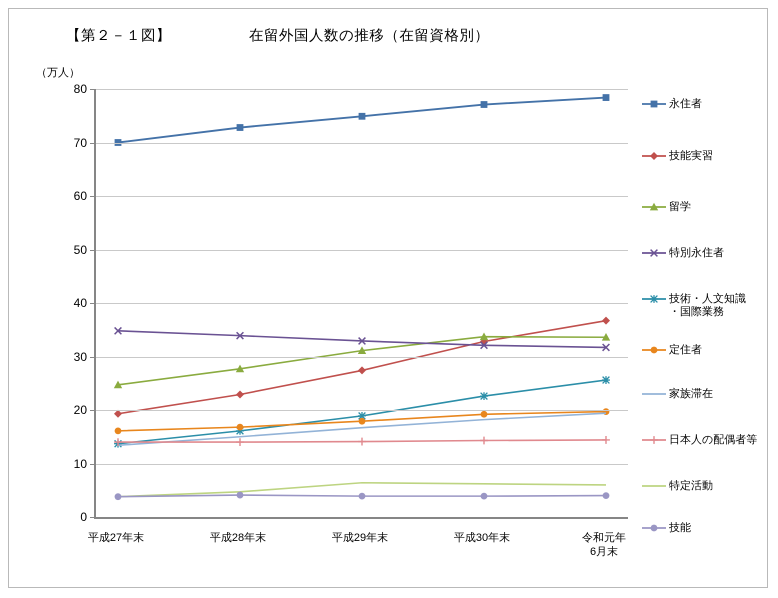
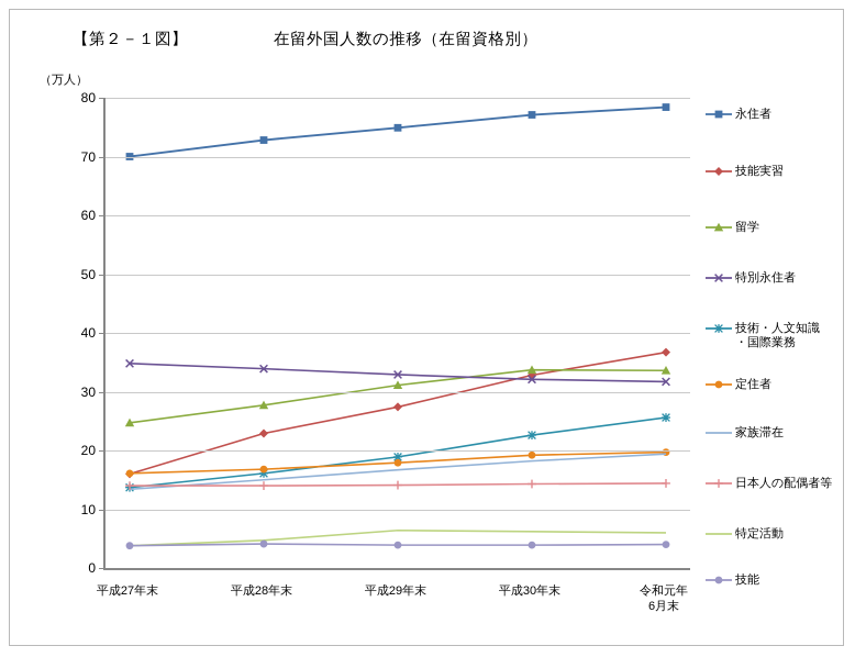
技能実習/平成27年末: 19 -> 16
